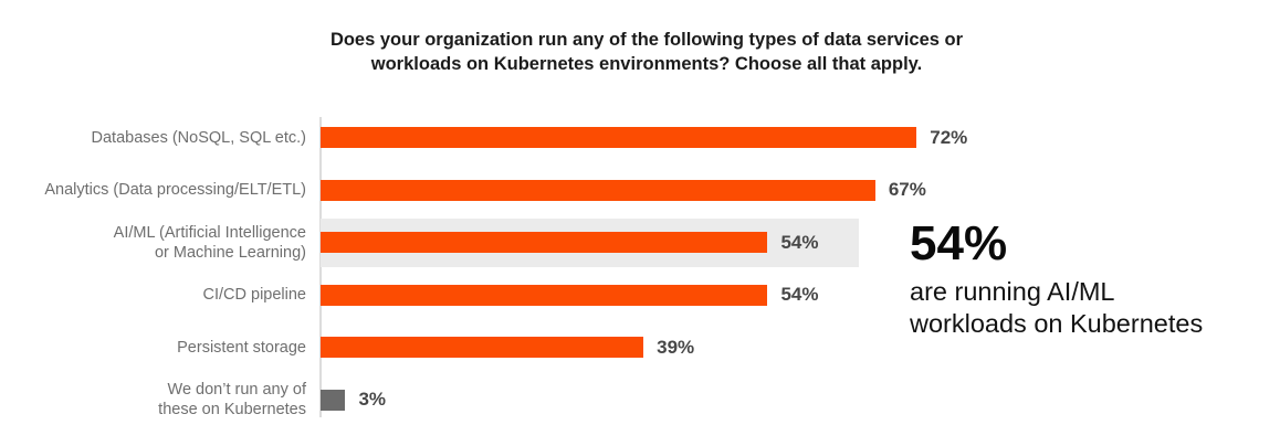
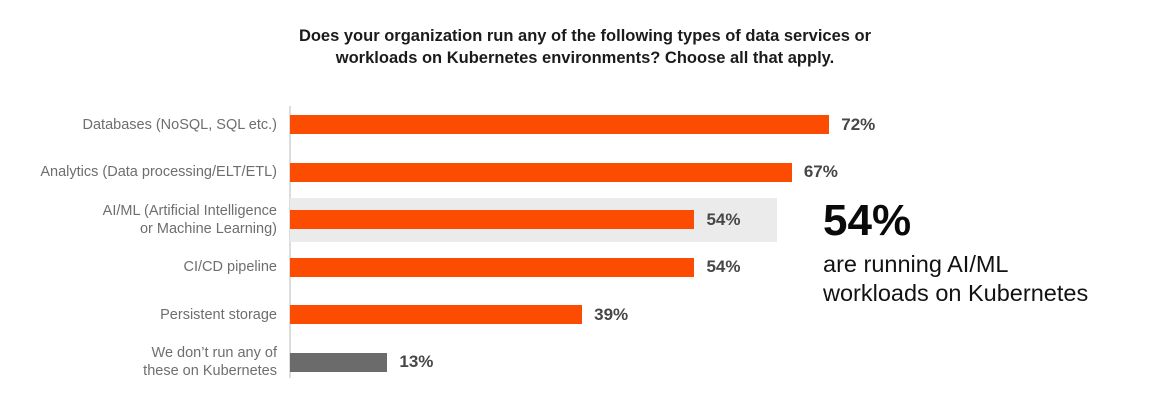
We don’t run any of these on Kubernetes: 3% -> 13%
